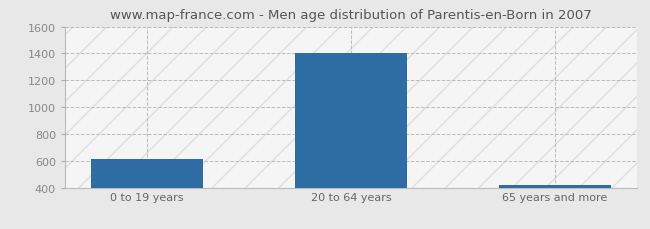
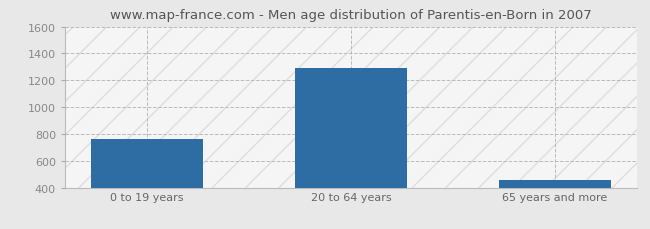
0 to 19 years: 610 -> 760
20 to 64 years: 1400 -> 1290
65 years and more: 420 -> 460
